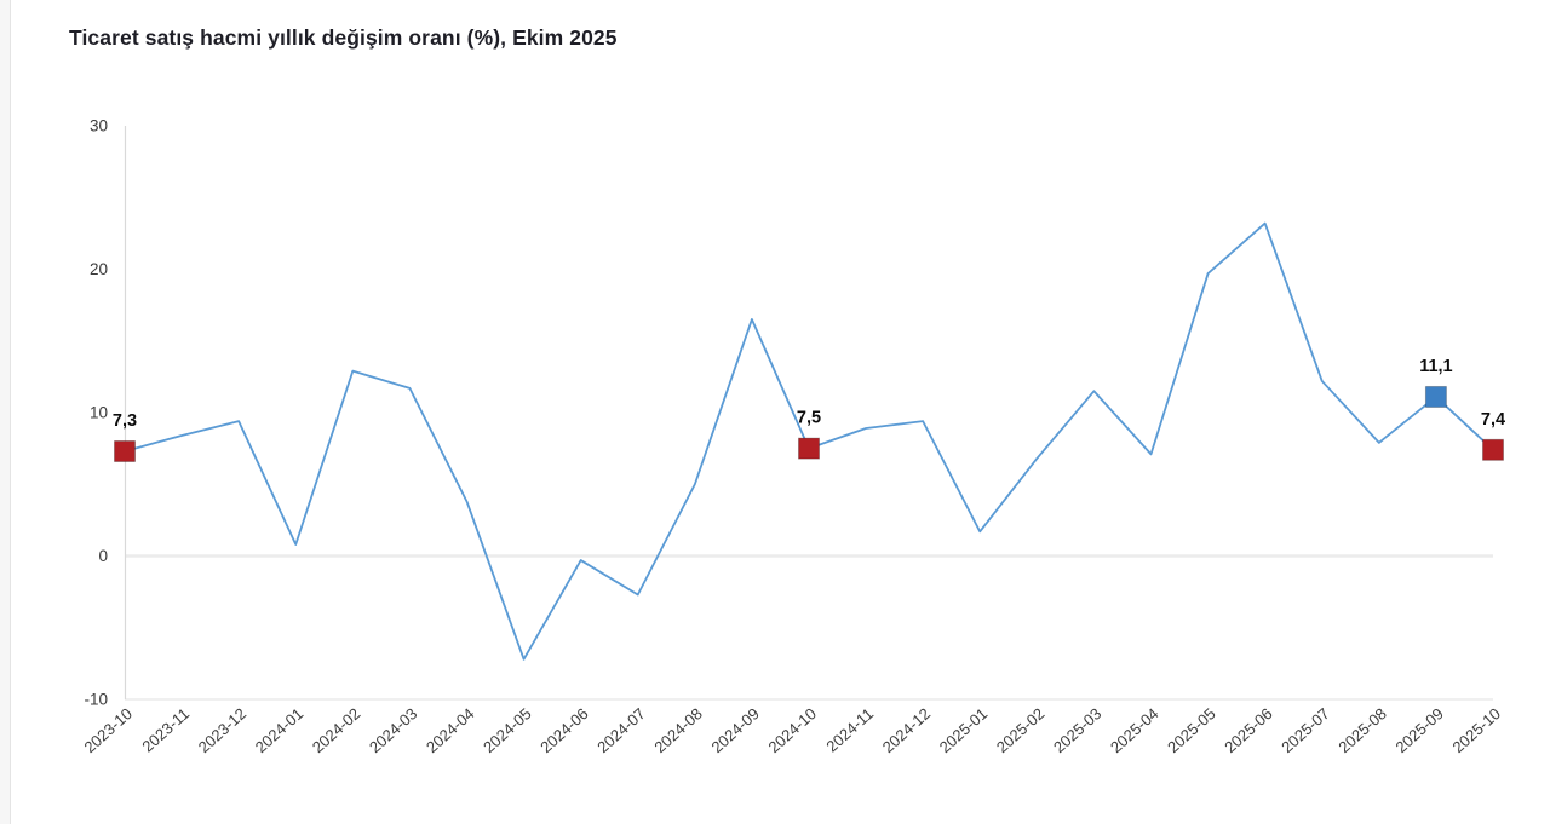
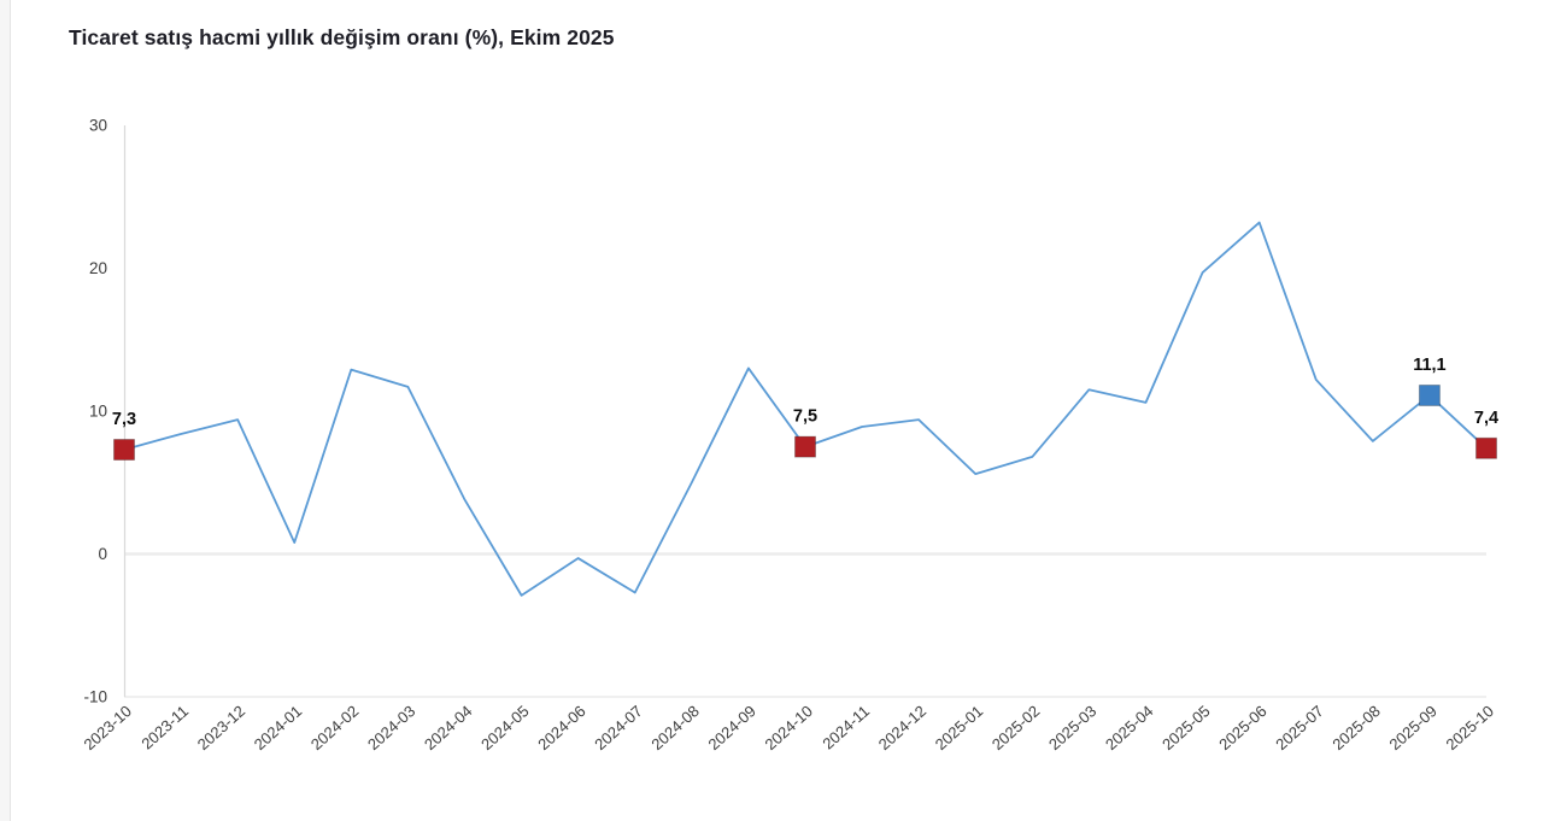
2024-05: -7.2 -> -2.9
2024-09: 16.5 -> 13.0
2025-01: 1.7 -> 5.6
2025-04: 7.1 -> 10.6
